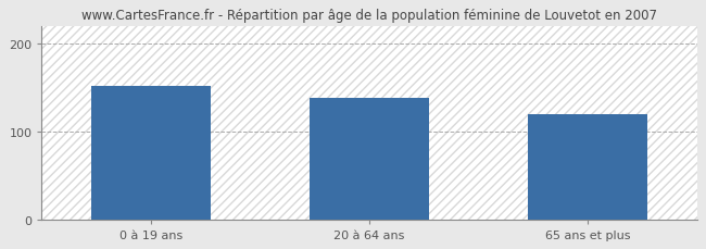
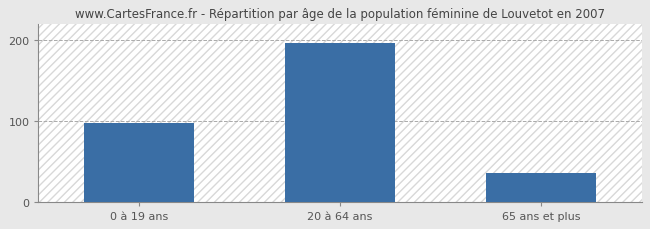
0 à 19 ans: 152 -> 98
20 à 64 ans: 138 -> 197
65 ans et plus: 120 -> 35
